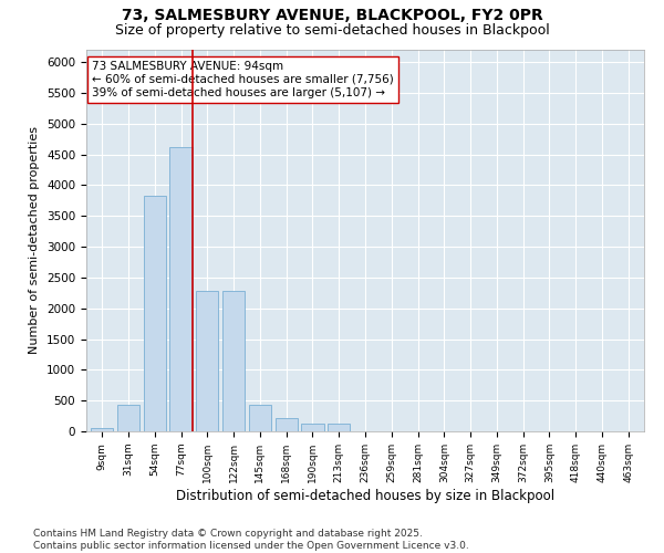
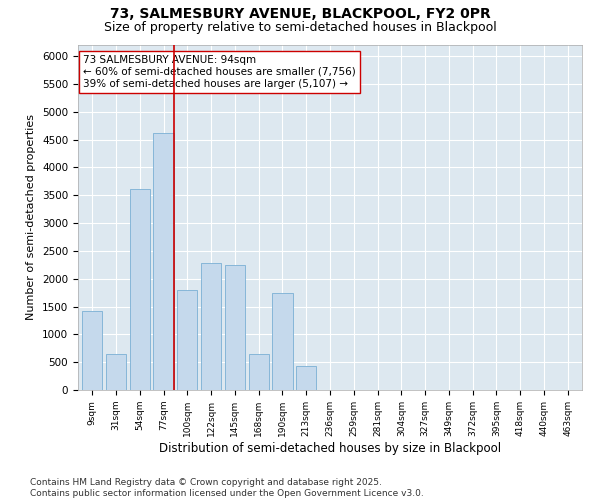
9sqm: 50 -> 1420
31sqm: 430 -> 640
54sqm: 3830 -> 3620
100sqm: 2280 -> 1800
145sqm: 430 -> 2240
168sqm: 220 -> 640
190sqm: 130 -> 1740
213sqm: 120 -> 440
